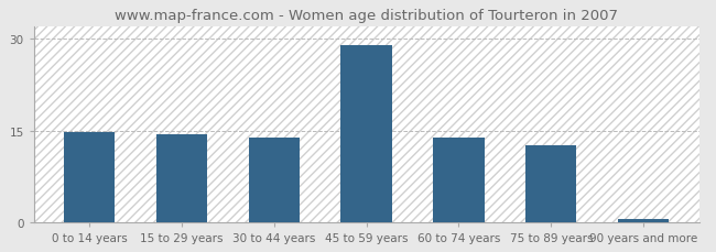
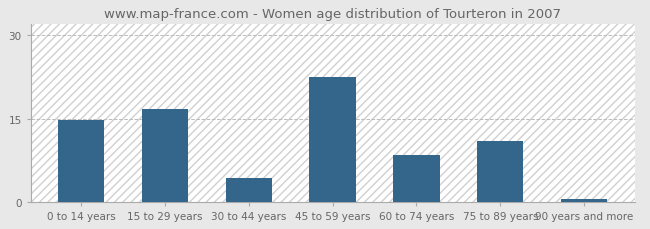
15 to 29 years: 14.3 -> 16.8
30 to 44 years: 13.8 -> 4.2
45 to 59 years: 29.0 -> 22.4
60 to 74 years: 13.8 -> 8.4
75 to 89 years: 12.5 -> 11.0
